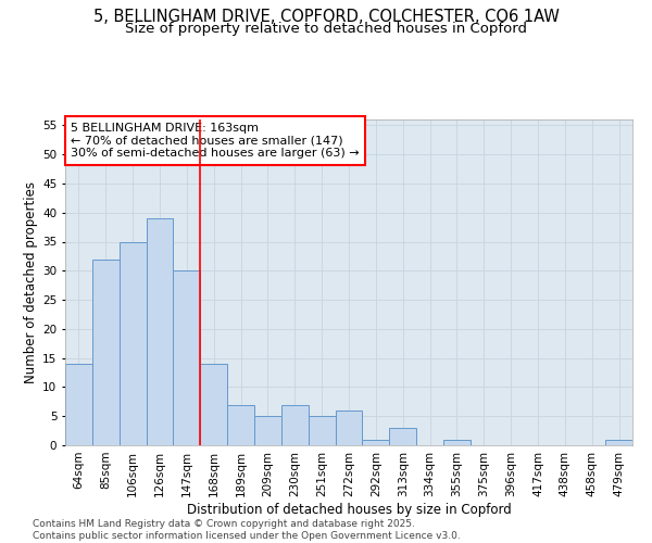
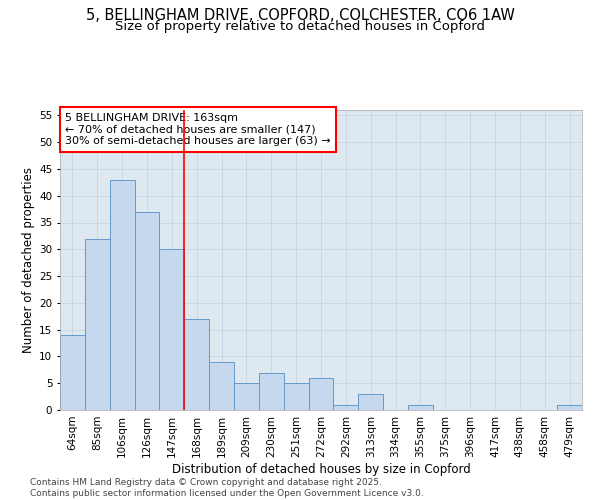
106sqm: 35 -> 43
126sqm: 39 -> 37
168sqm: 14 -> 17
189sqm: 7 -> 9
